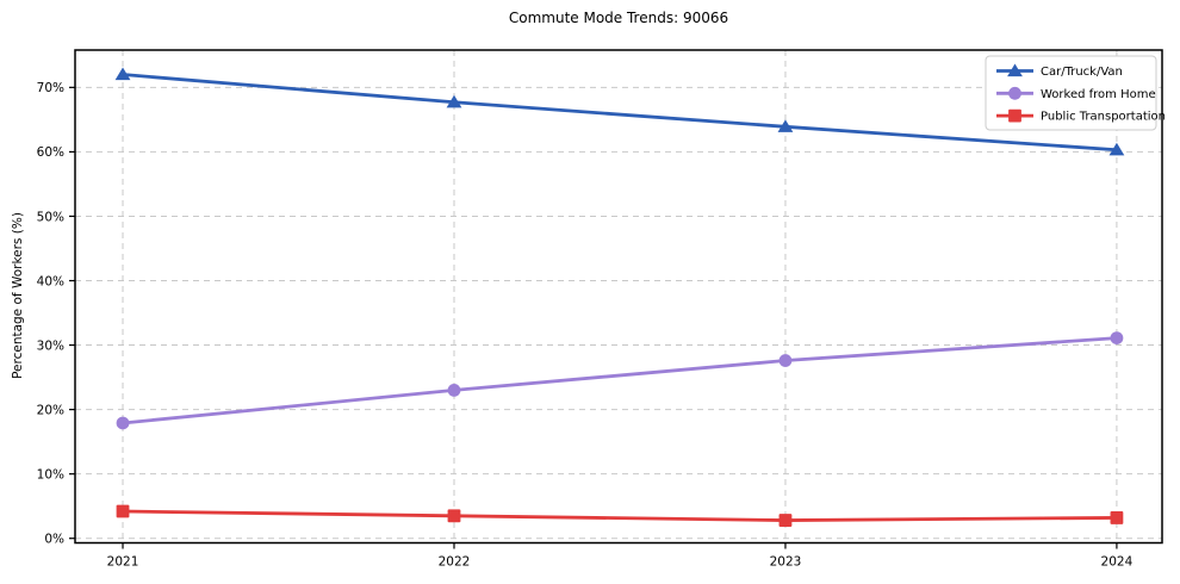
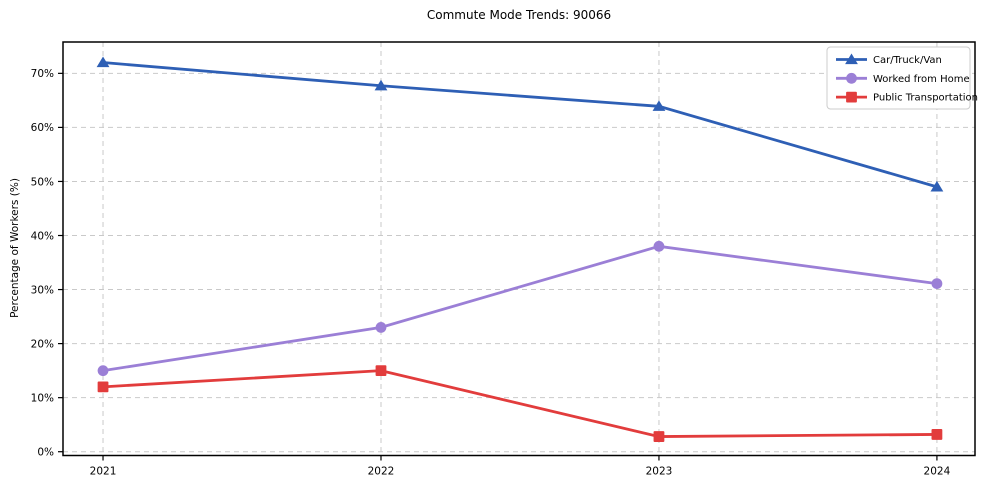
Worked from Home/2021: 18% -> 15%
Public Transportation/2021: 4% -> 12%
Public Transportation/2022: 4% -> 15%
Worked from Home/2023: 28% -> 38%
Car/Truck/Van/2024: 60% -> 49%
